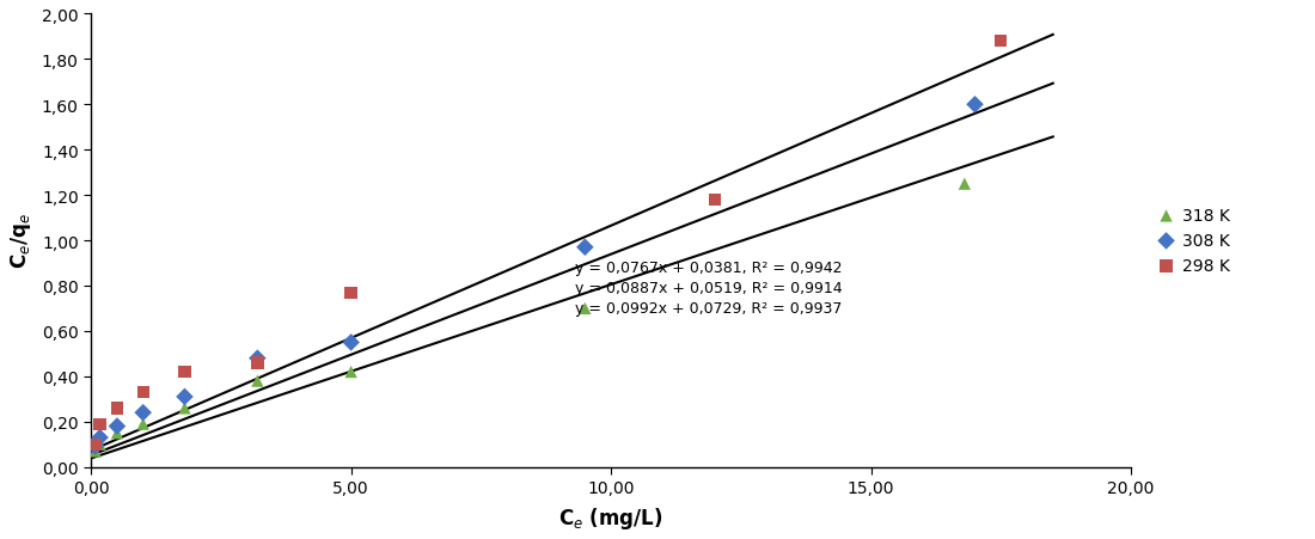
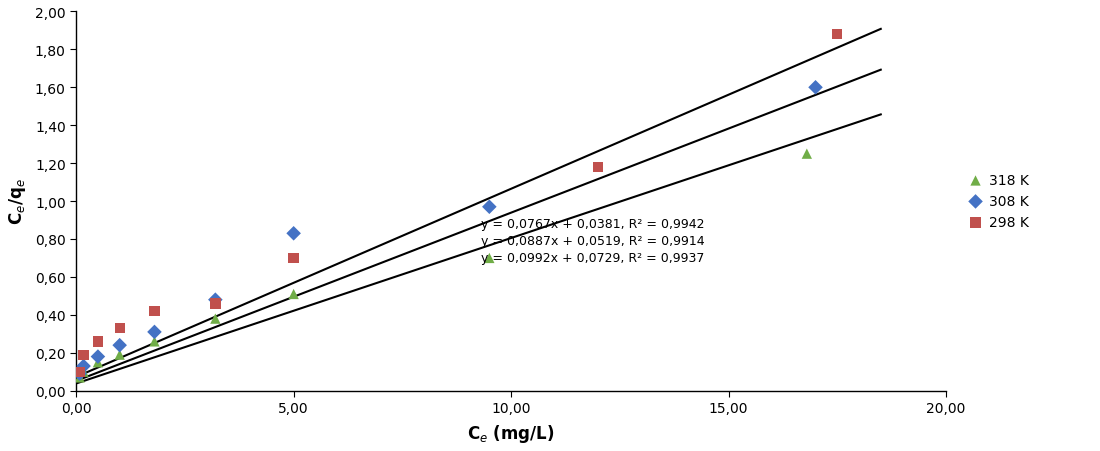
318 K/5,00: 0,42 -> 0,51
308 K/5,00: 0,55 -> 0,83
298 K/5,00: 0,77 -> 0,70
